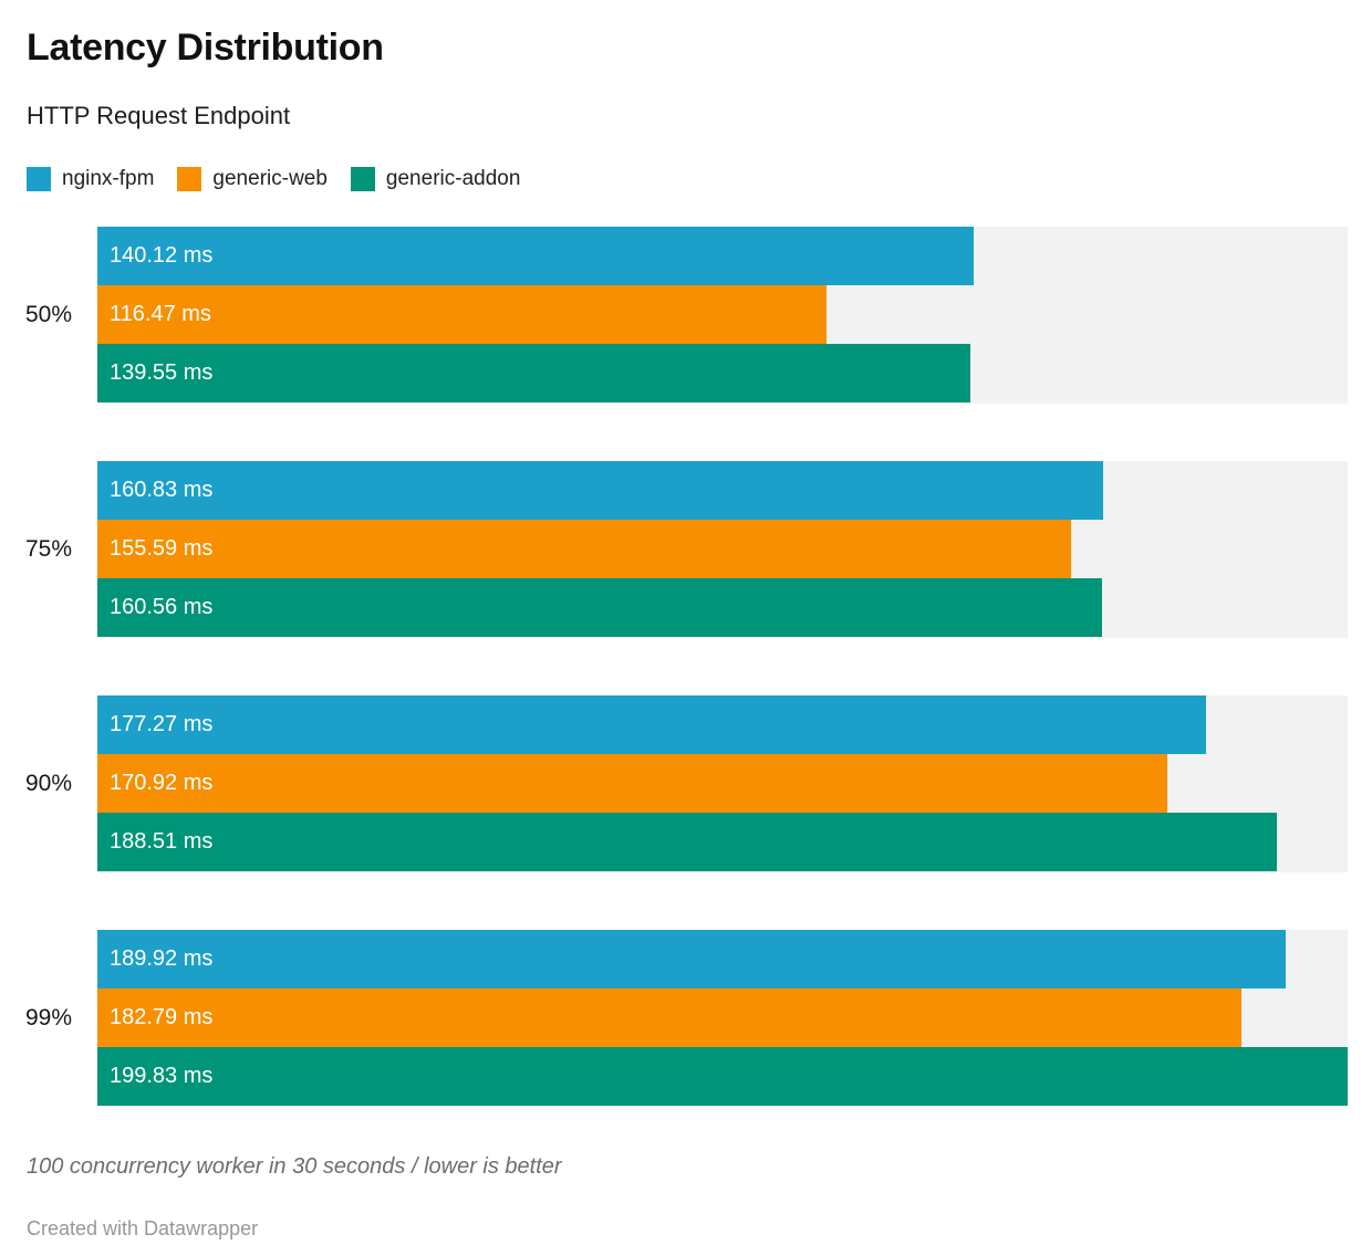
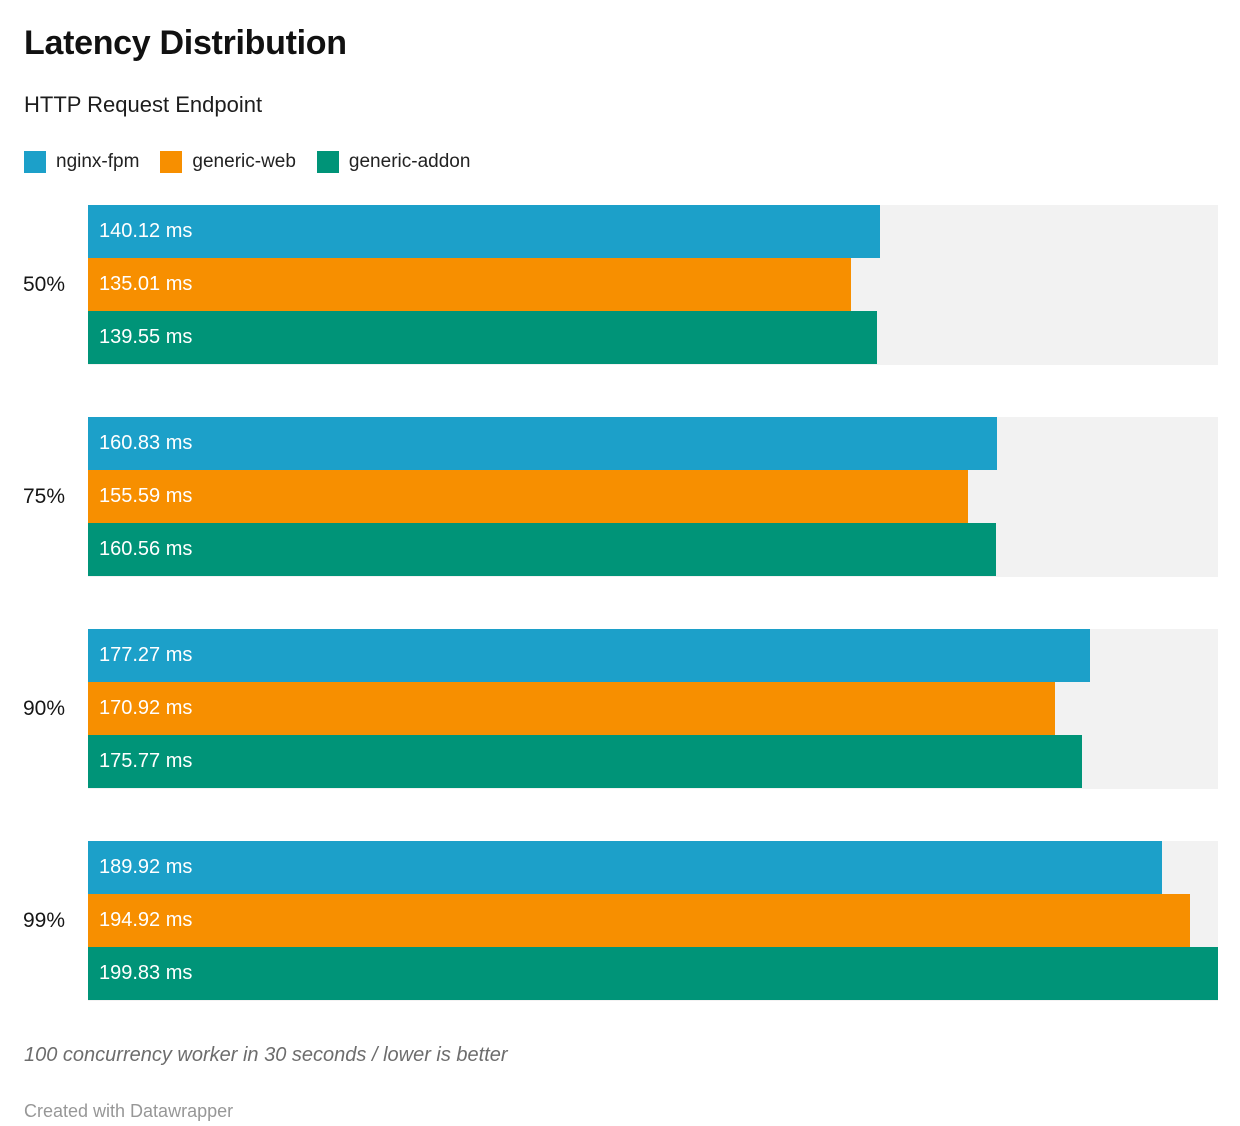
generic-web/50%: 116.47 -> 135.01
generic-addon/90%: 188.51 -> 175.77
generic-web/99%: 182.79 -> 194.92
